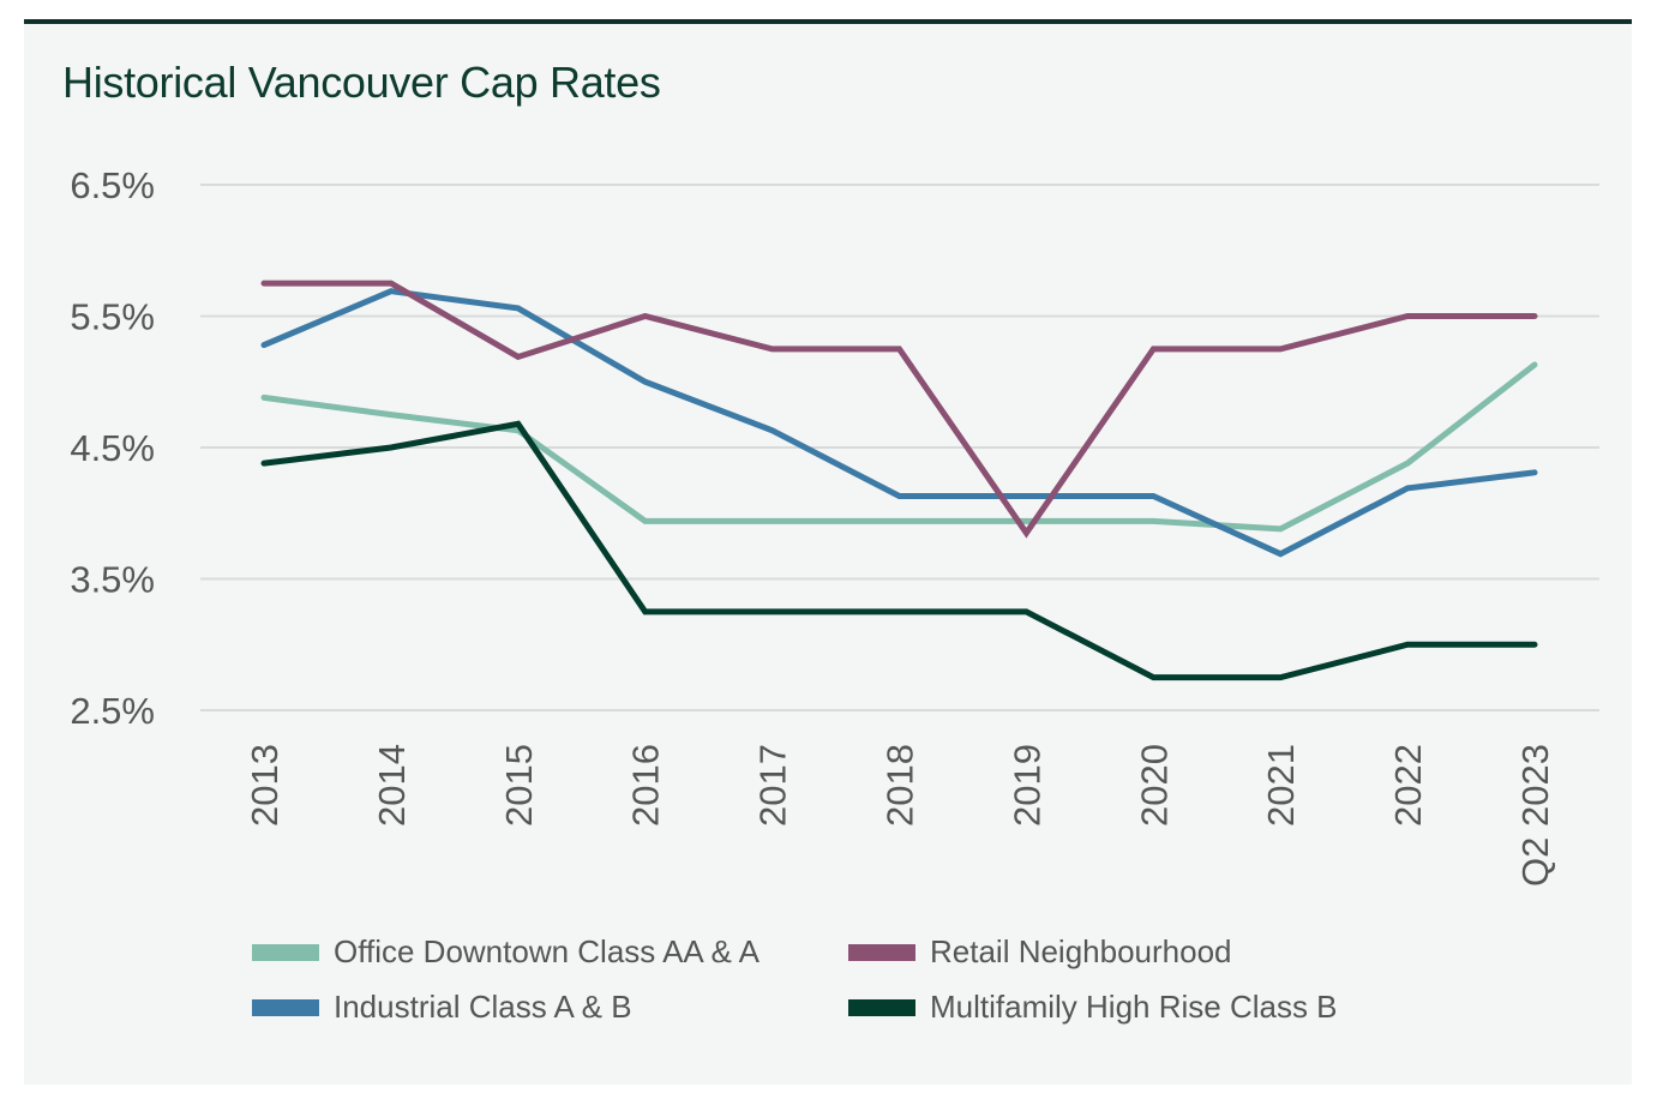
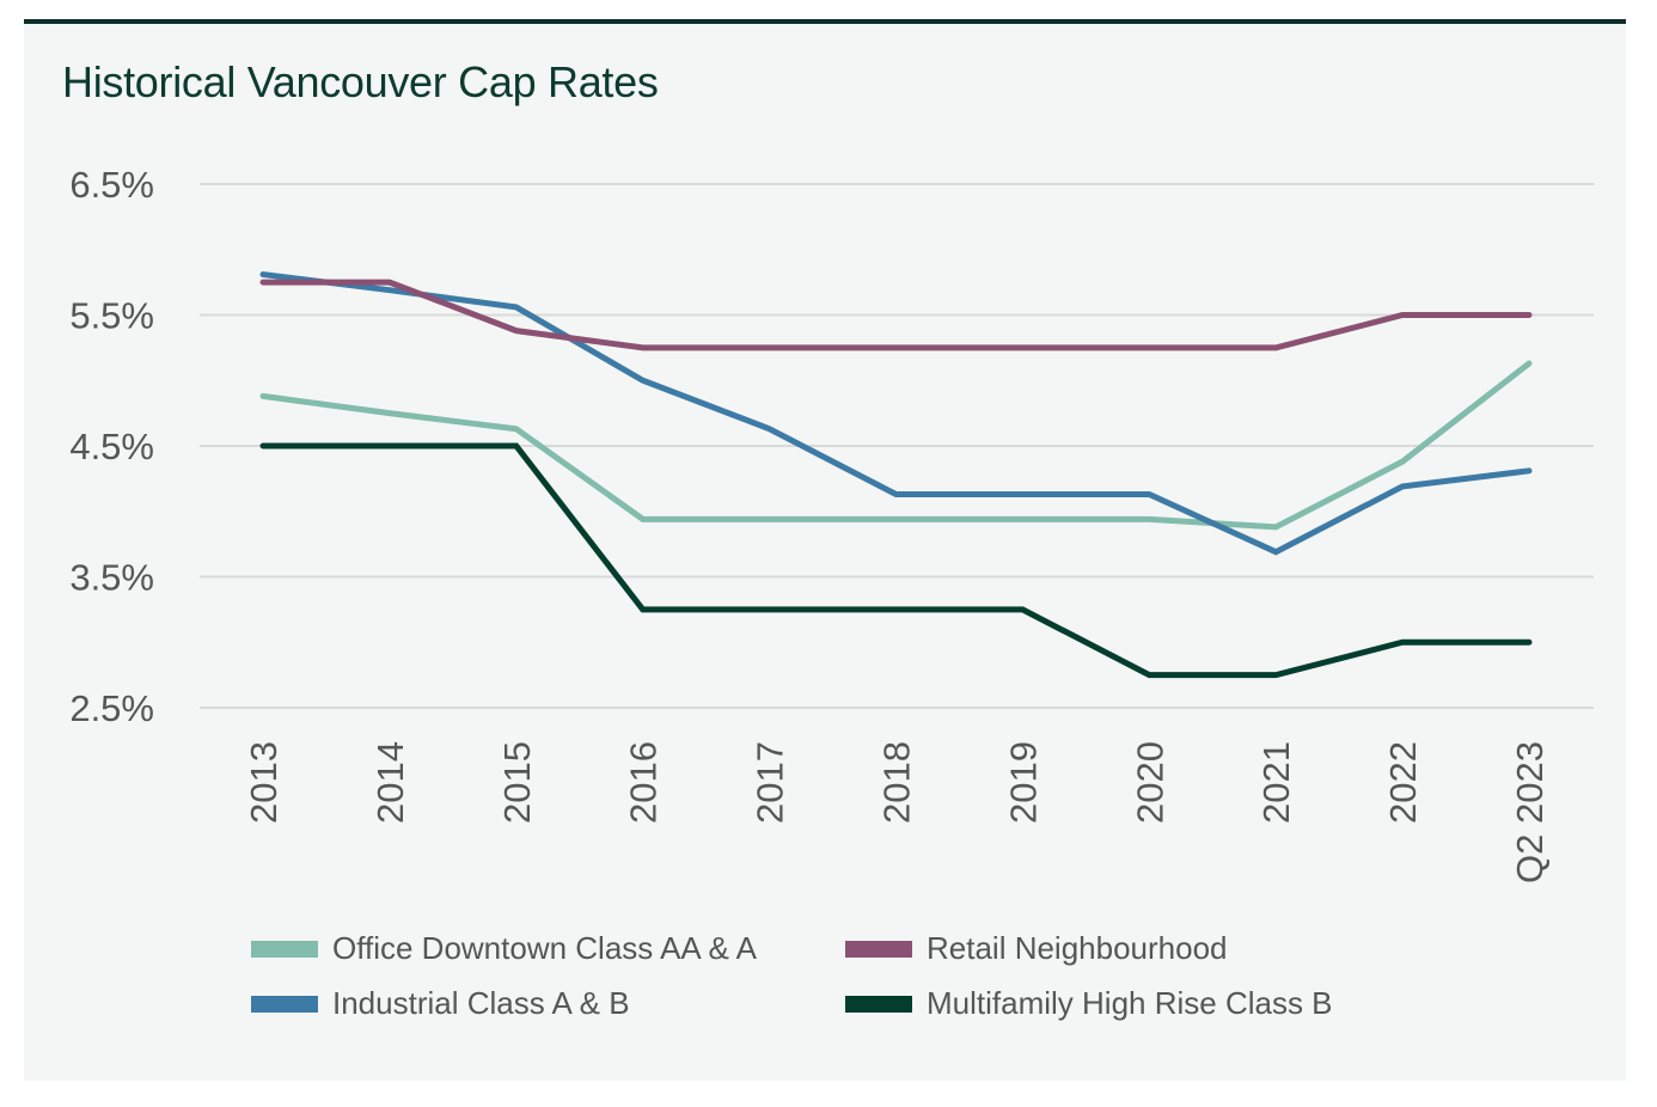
Industrial Class A & B/2013: 5.28% -> 5.81%
Multifamily High Rise Class B/2013: 4.38% -> 4.50%
Retail Neighbourhood/2015: 5.19% -> 5.38%
Multifamily High Rise Class B/2015: 4.68% -> 4.50%
Retail Neighbourhood/2016: 5.50% -> 5.25%
Retail Neighbourhood/2019: 3.85% -> 5.25%
